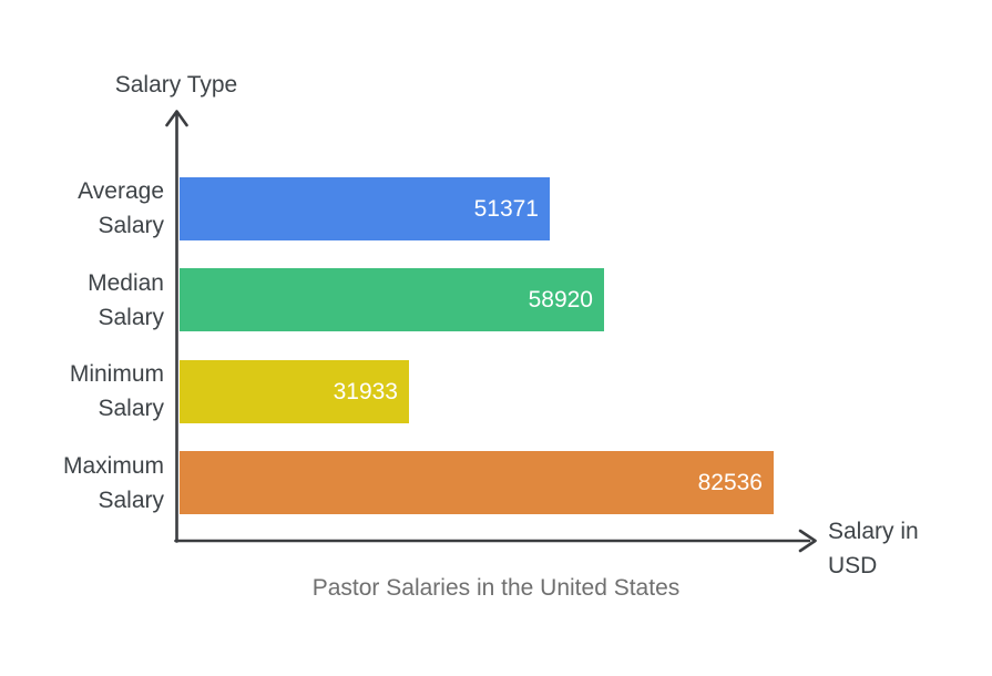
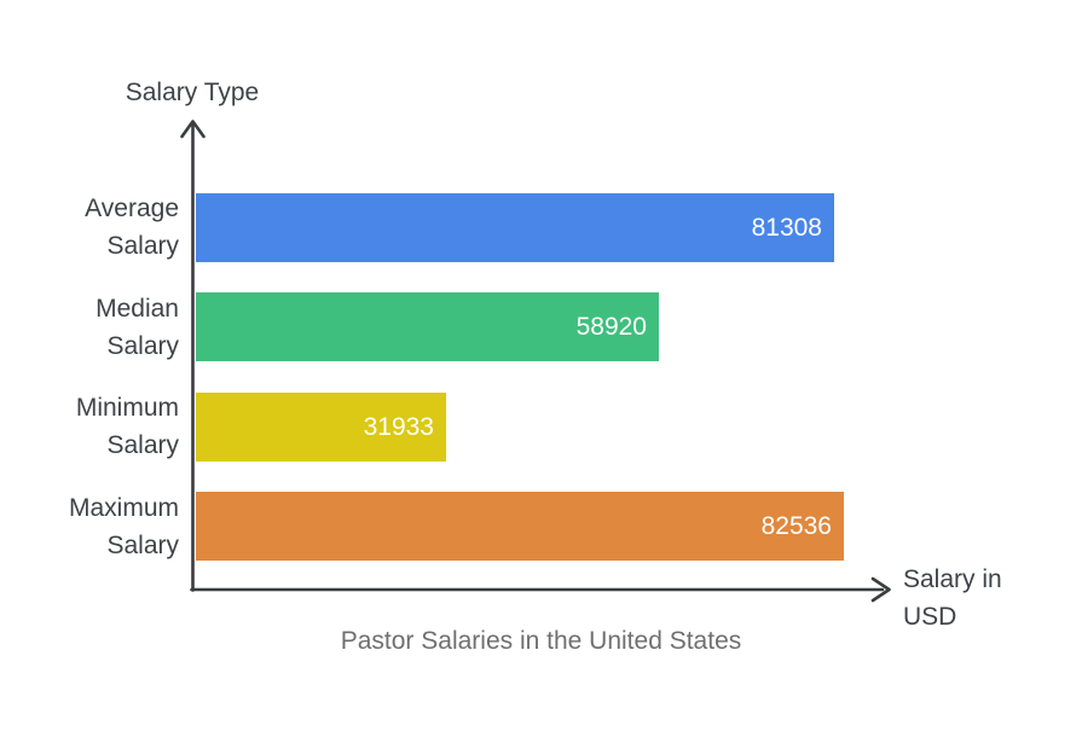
Average Salary: 51371 -> 81308
